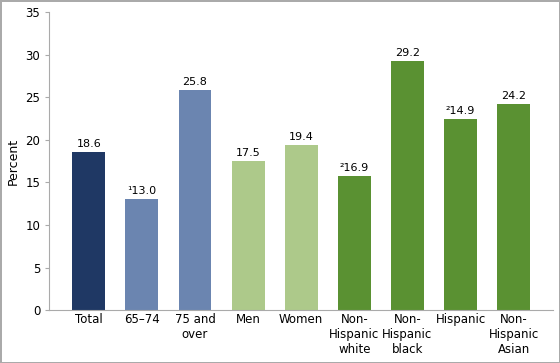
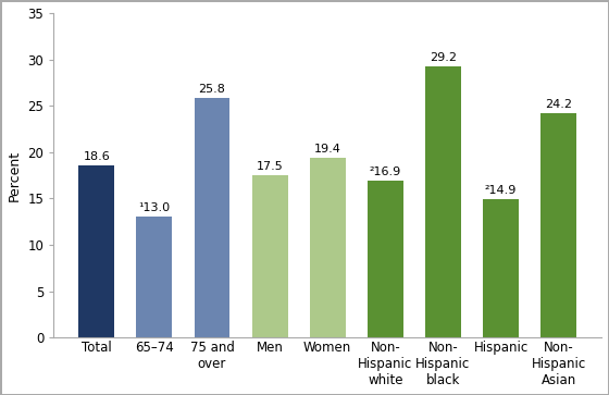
Non- Hispanic white: 15.8 -> 16.9
Hispanic: 22.4 -> 14.9
